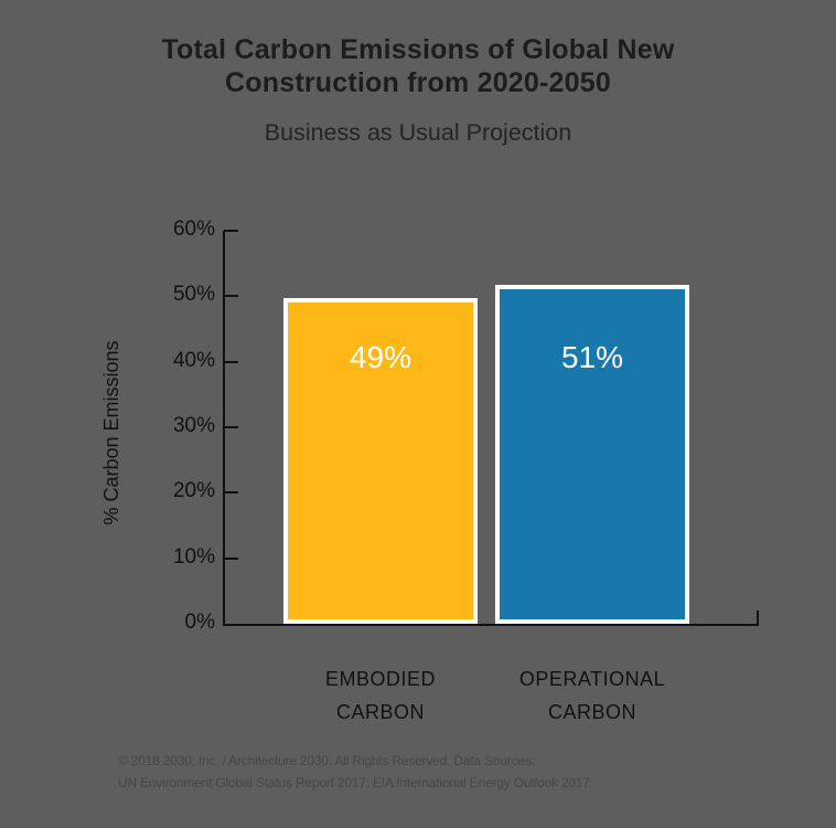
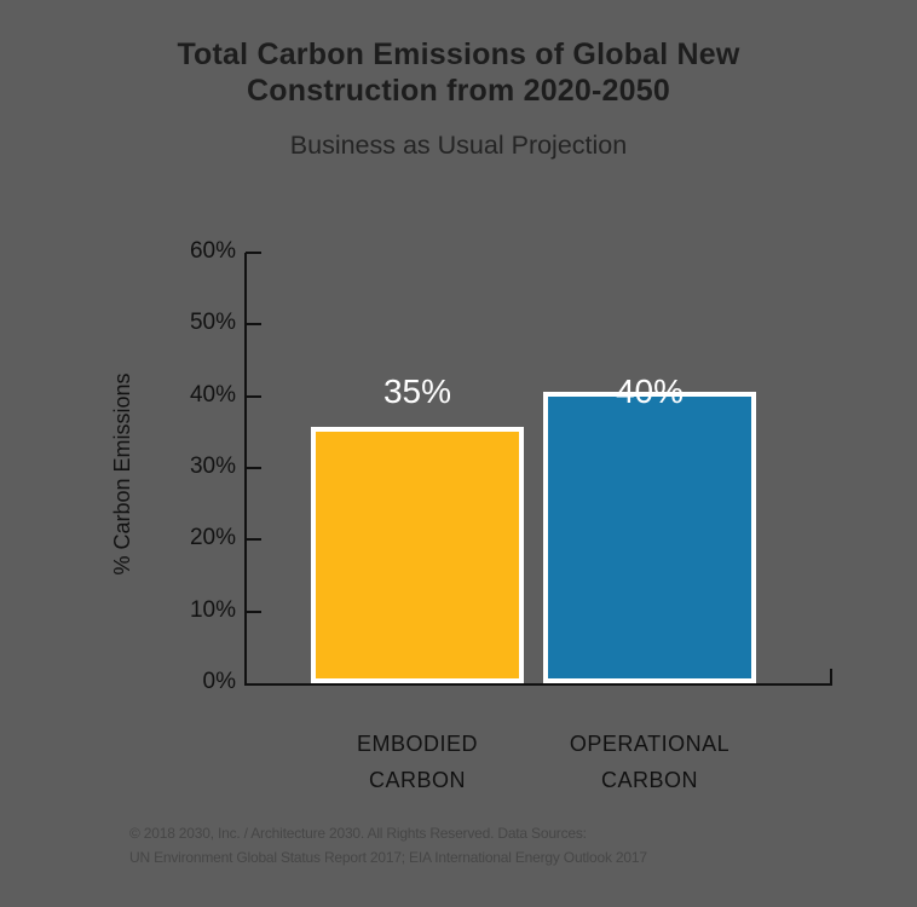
EMBODIED CARBON: 49% -> 35%
OPERATIONAL CARBON: 51% -> 40%
